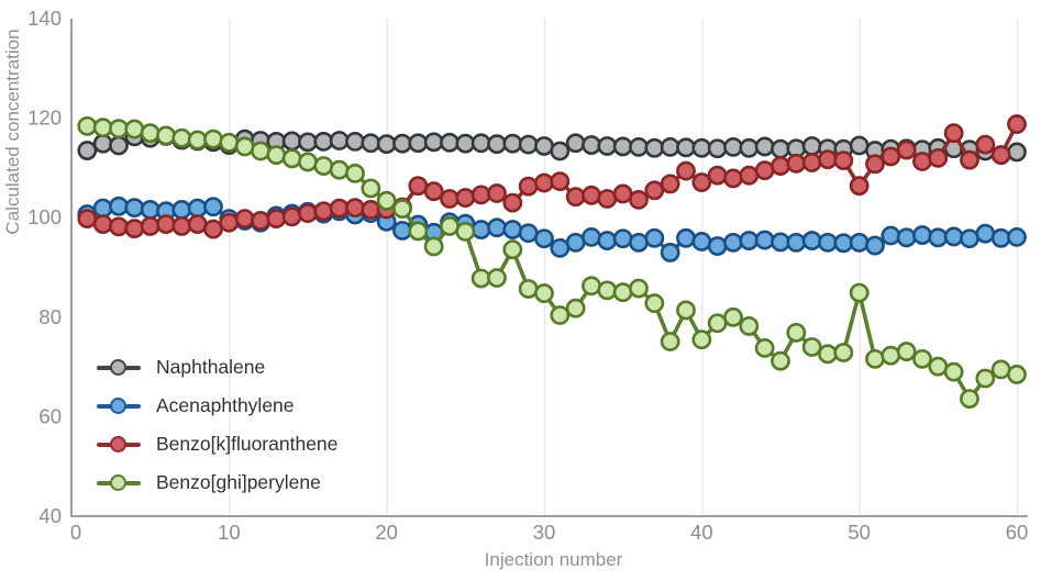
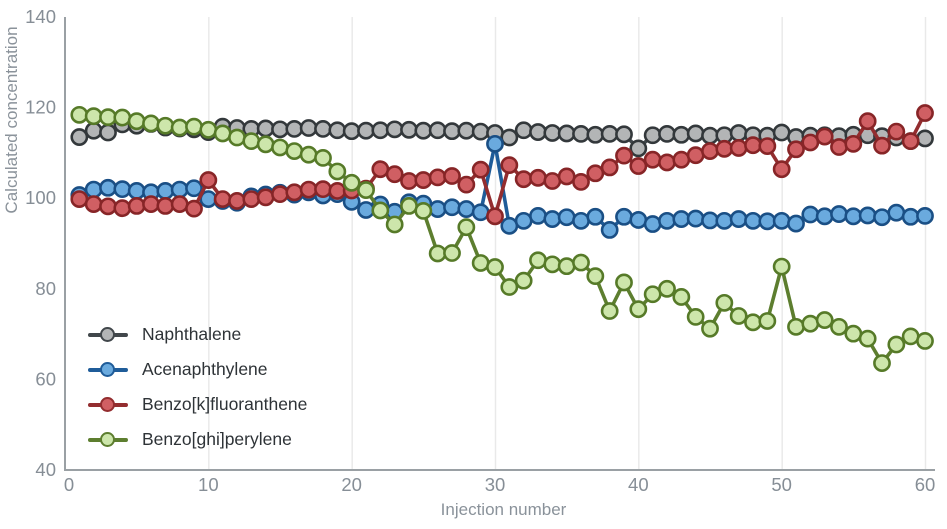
Benzo[k]fluoranthene/10: 99 -> 104
Acenaphthylene/30: 96 -> 112
Benzo[k]fluoranthene/30: 107 -> 96
Naphthalene/40: 114 -> 111
